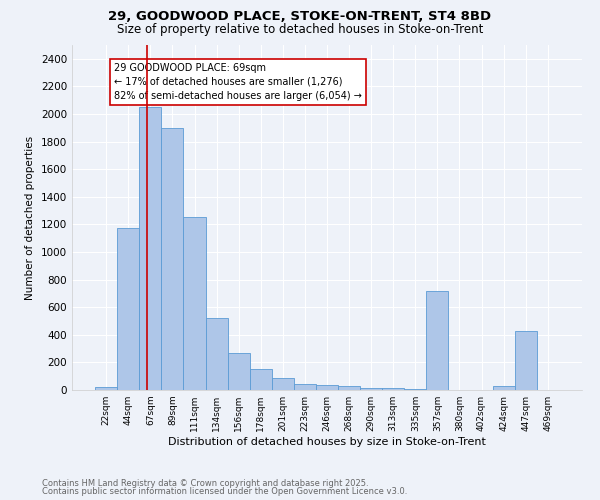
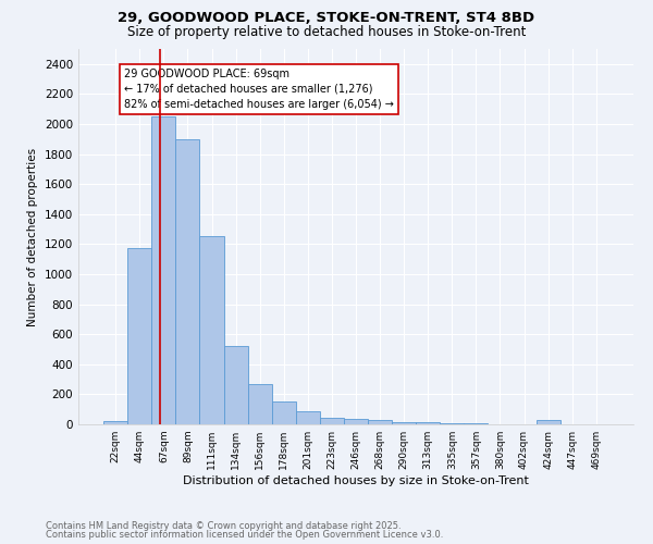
357sqm: 720 -> 0
447sqm: 430 -> 0
